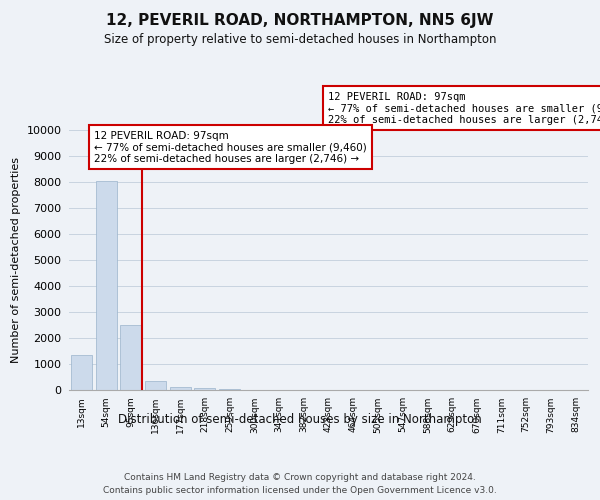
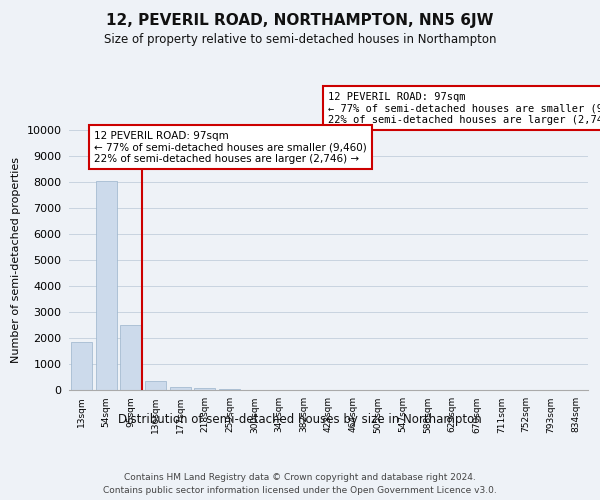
13sqm: 1350 -> 1850
